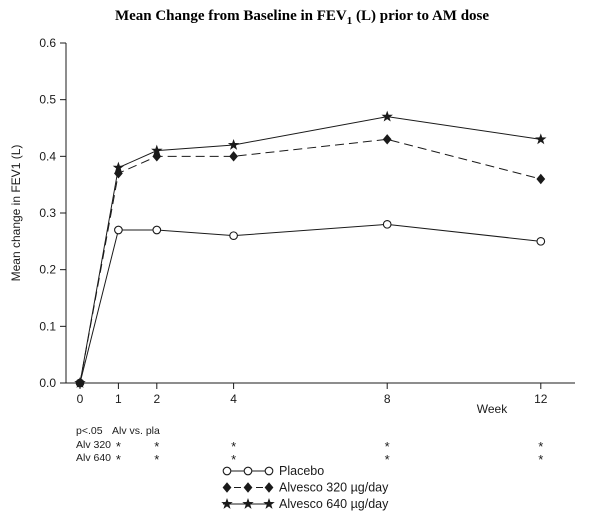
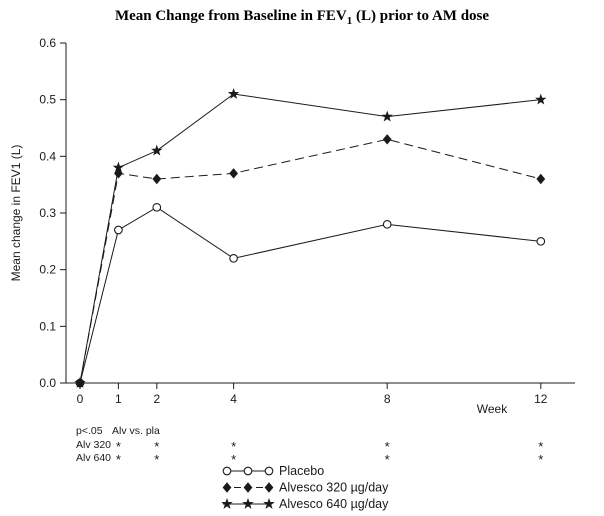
Placebo/2: 0.27 -> 0.31
Alvesco 320 µg/day/2: 0.40 -> 0.36
Placebo/4: 0.26 -> 0.22
Alvesco 320 µg/day/4: 0.40 -> 0.37
Alvesco 640 µg/day/4: 0.42 -> 0.51
Alvesco 640 µg/day/12: 0.43 -> 0.50
